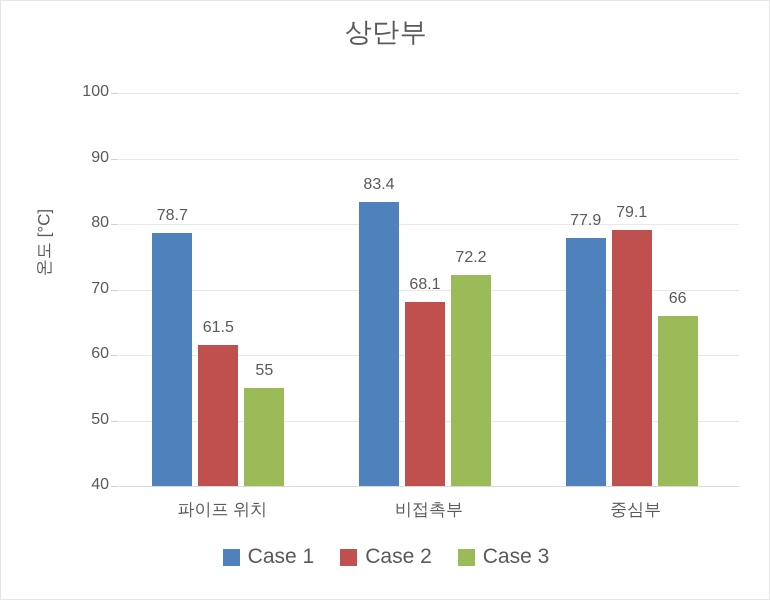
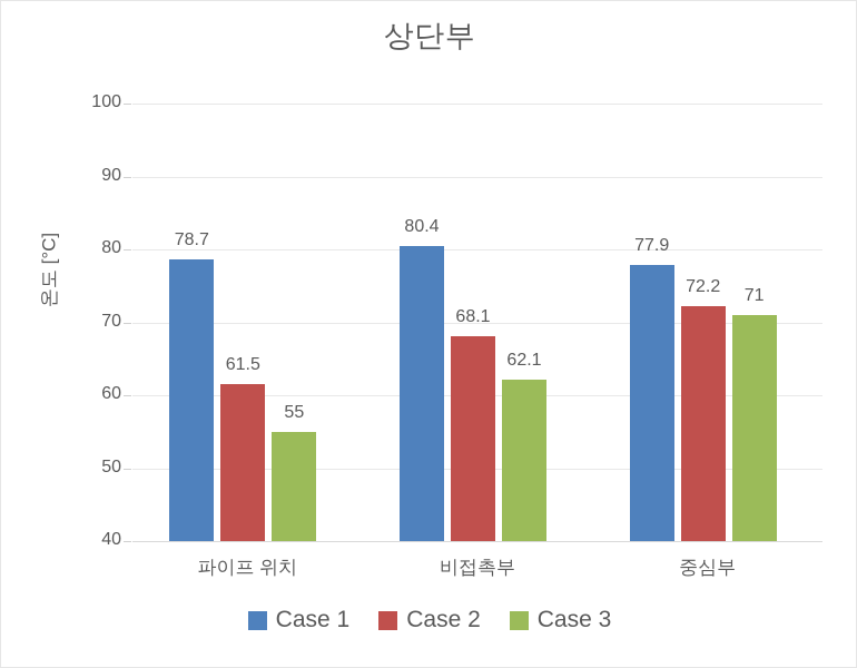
Case 1/비접촉부: 83.4 -> 80.4
Case 3/비접촉부: 72.2 -> 62.1
Case 2/중심부: 79.1 -> 72.2
Case 3/중심부: 66 -> 71
